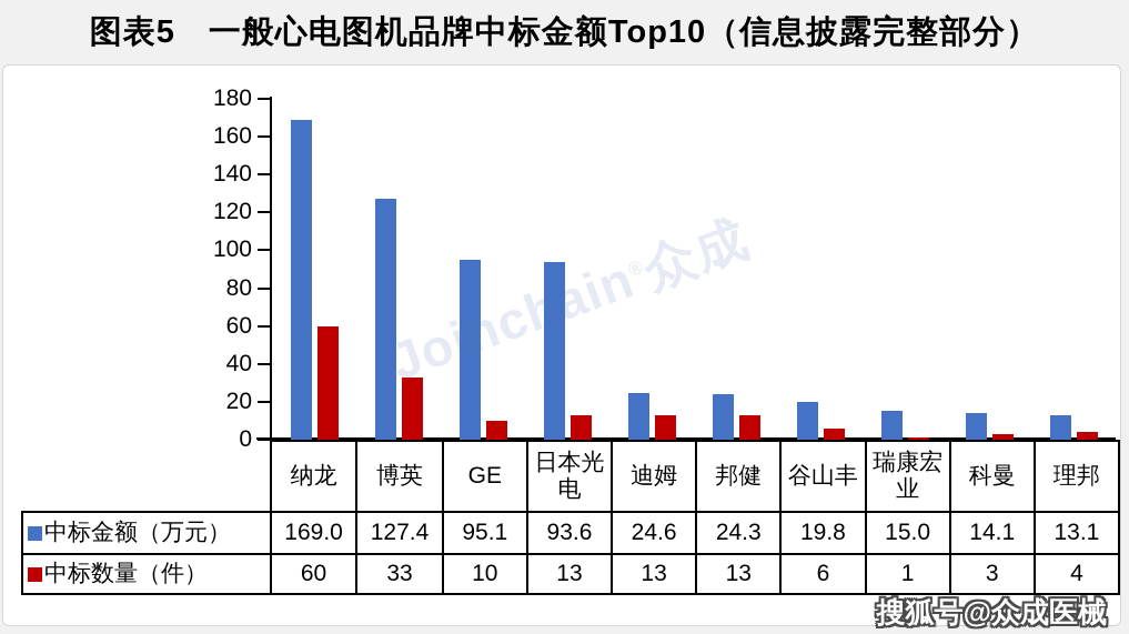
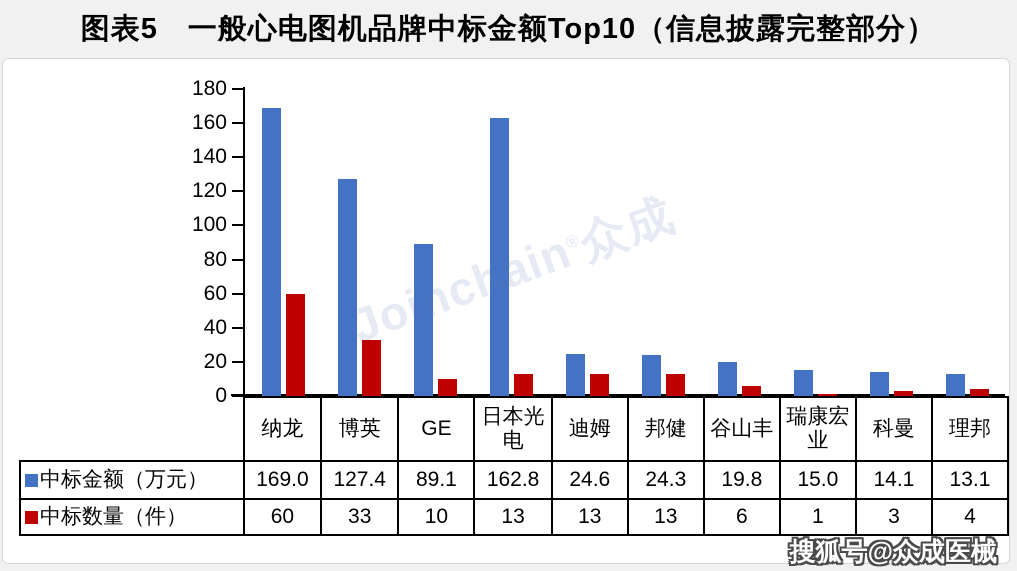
中标金额（万元）/GE: 95.1 -> 89.1
中标金额（万元）/日本光电: 93.6 -> 162.8
